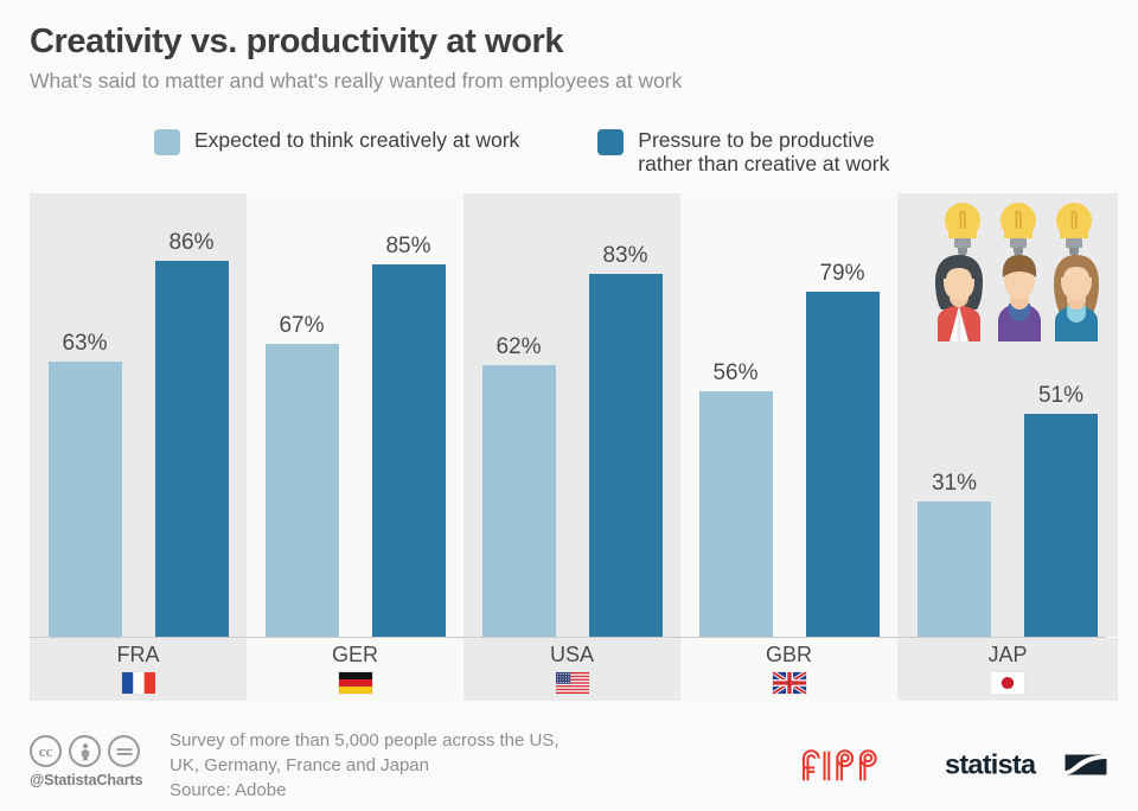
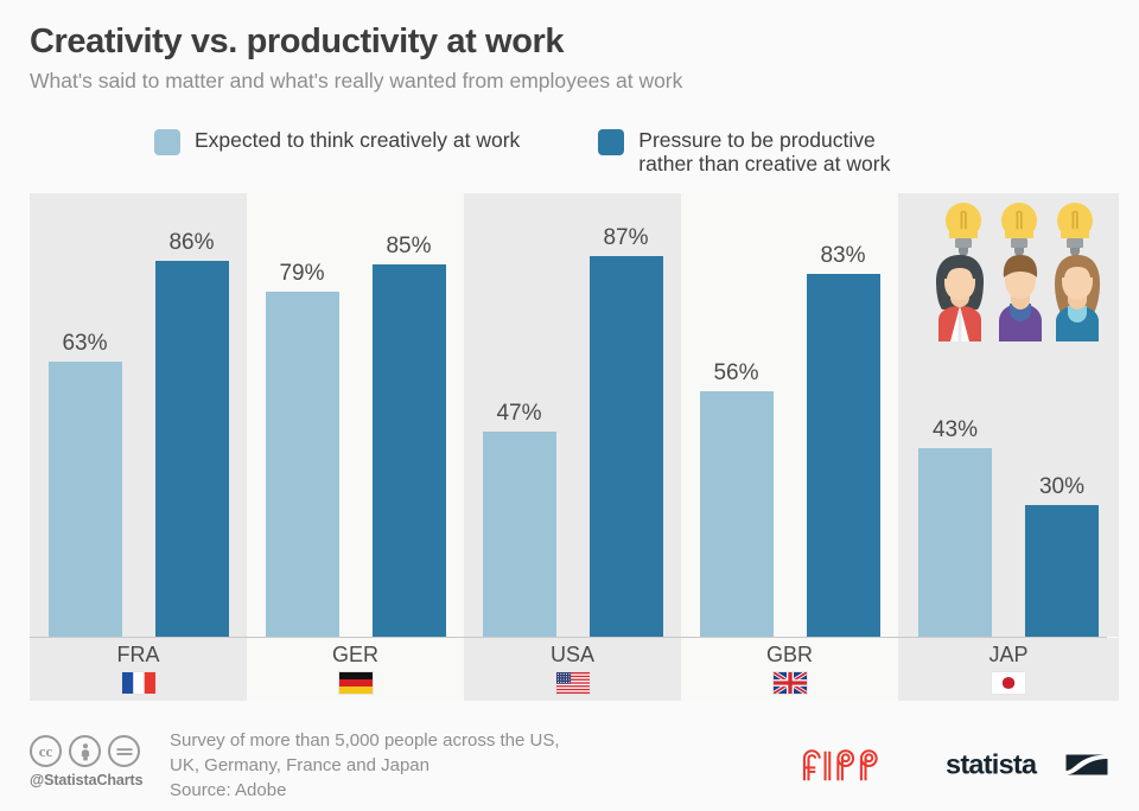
Expected to think creatively at work/GER: 67% -> 79%
Expected to think creatively at work/USA: 62% -> 47%
Pressure to be productive rather than creative at work/USA: 83% -> 87%
Pressure to be productive rather than creative at work/GBR: 79% -> 83%
Expected to think creatively at work/JAP: 31% -> 43%
Pressure to be productive rather than creative at work/JAP: 51% -> 30%
